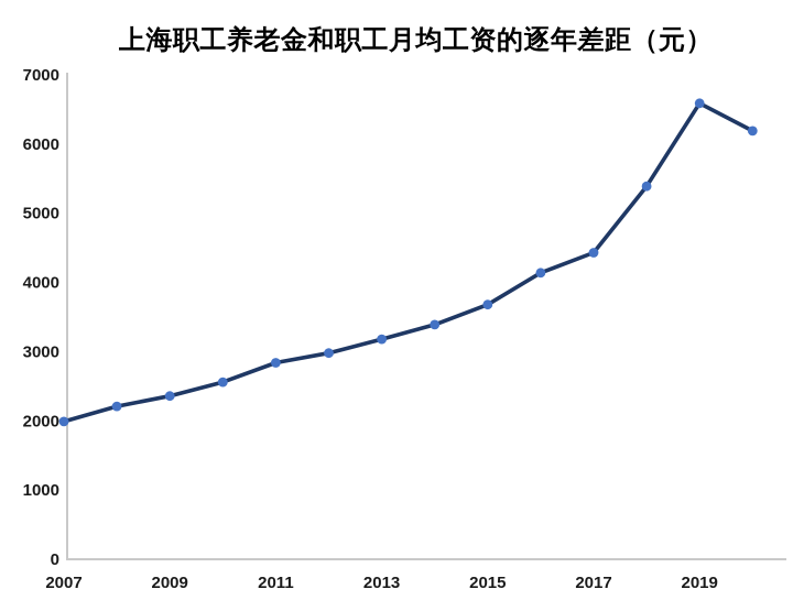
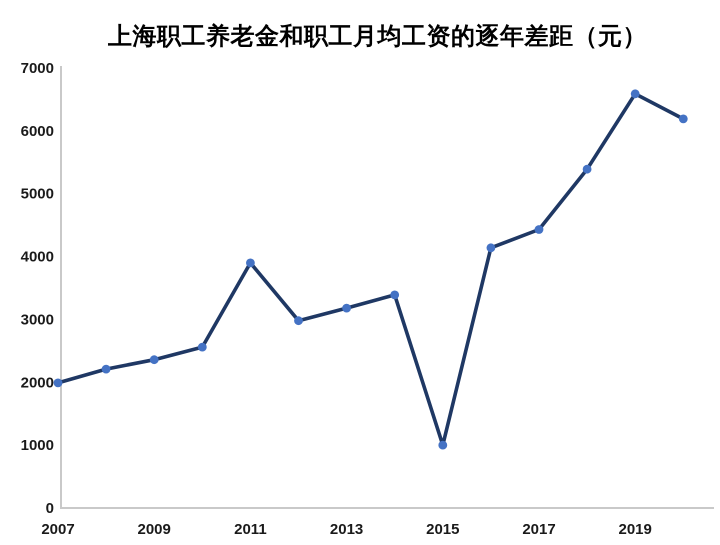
2011: 2800 -> 3900
2015: 3700 -> 1000
